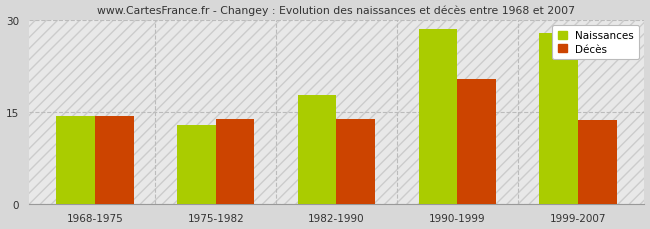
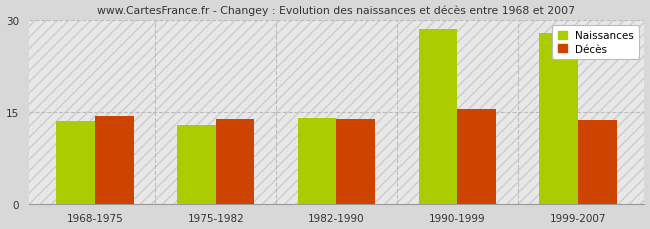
Naissances/1968-1975: 14.4 -> 13.5
Naissances/1982-1990: 17.8 -> 14.0
Décès/1990-1999: 20.4 -> 15.5
